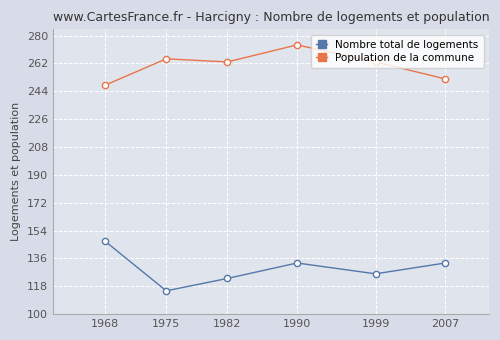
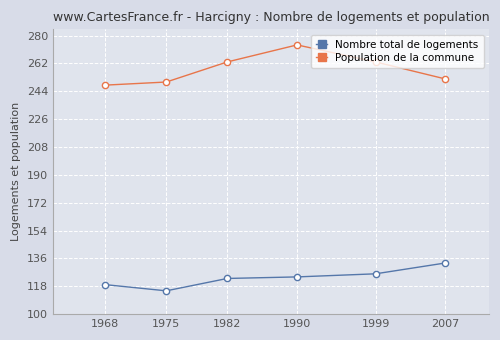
Nombre total de logements/1968: 147 -> 119
Population de la commune/1975: 265 -> 250
Nombre total de logements/1990: 133 -> 124
